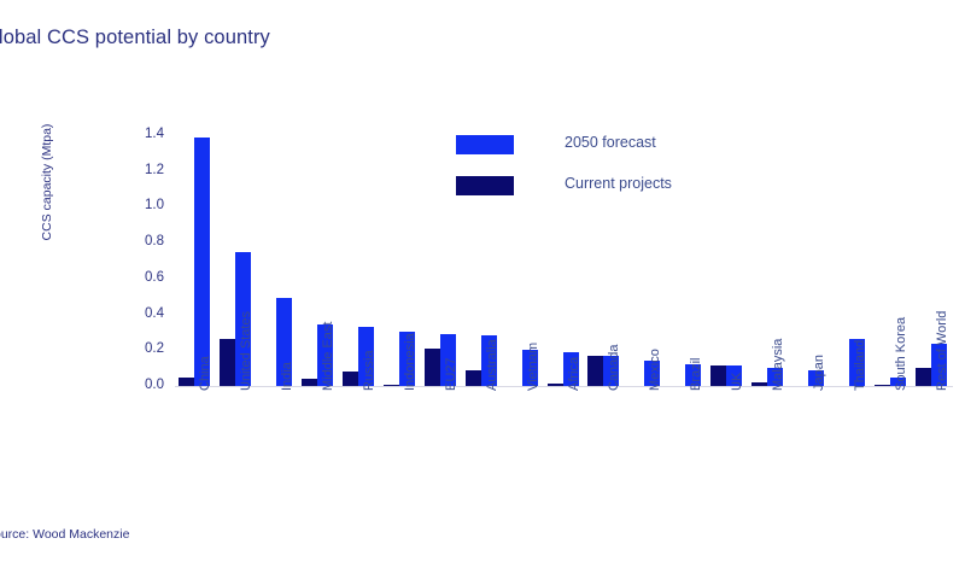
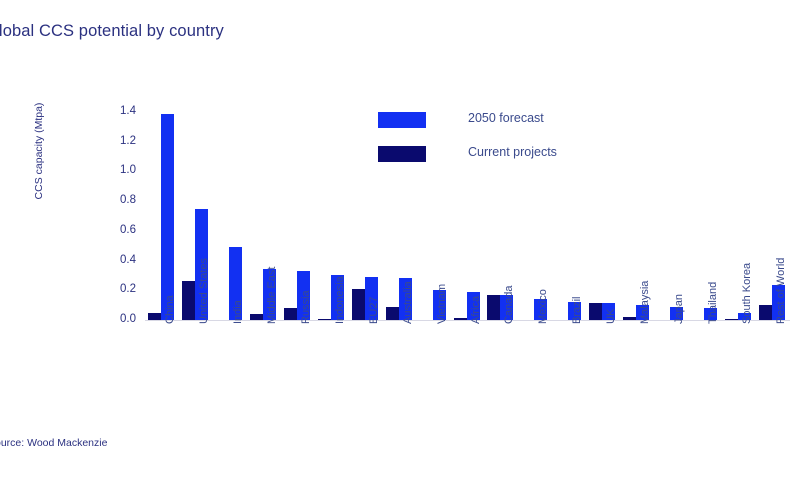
2050 forecast/Thailand: 0.26 -> 0.08
